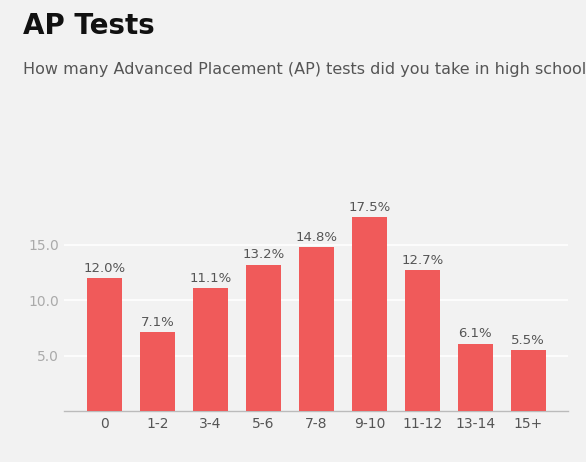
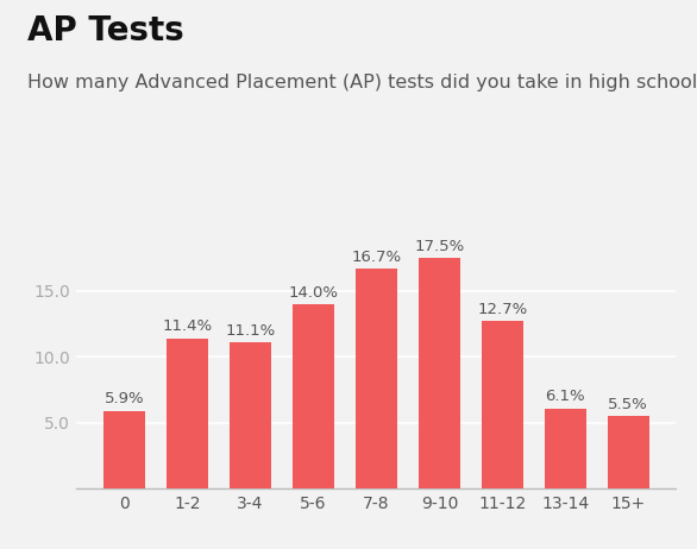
0: 12.0% -> 5.9%
1-2: 7.1% -> 11.4%
5-6: 13.2% -> 14.0%
7-8: 14.8% -> 16.7%
